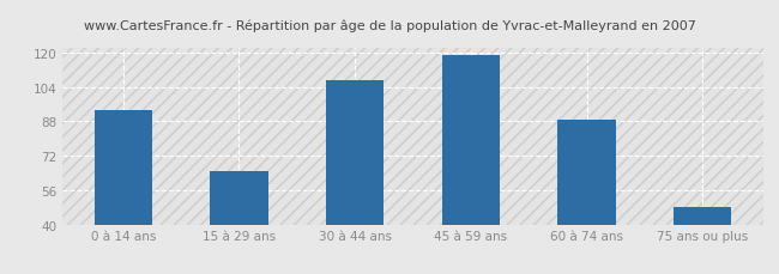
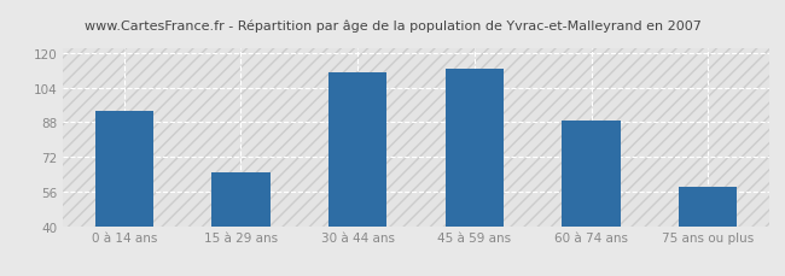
30 à 44 ans: 107 -> 111
45 à 59 ans: 119 -> 113
75 ans ou plus: 48 -> 58
